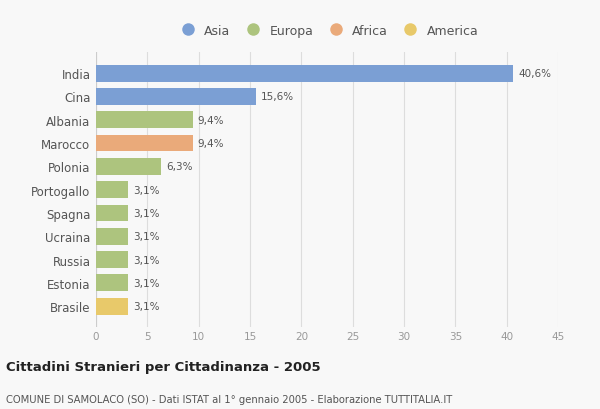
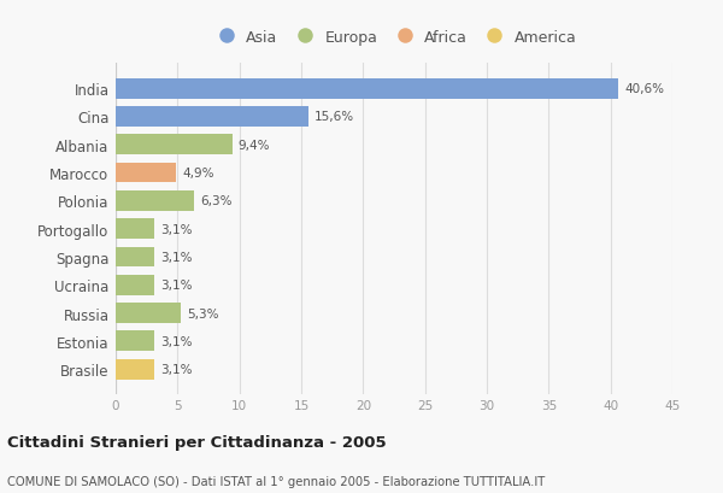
Marocco: 9,4% -> 4,9%
Russia: 3,1% -> 5,3%
